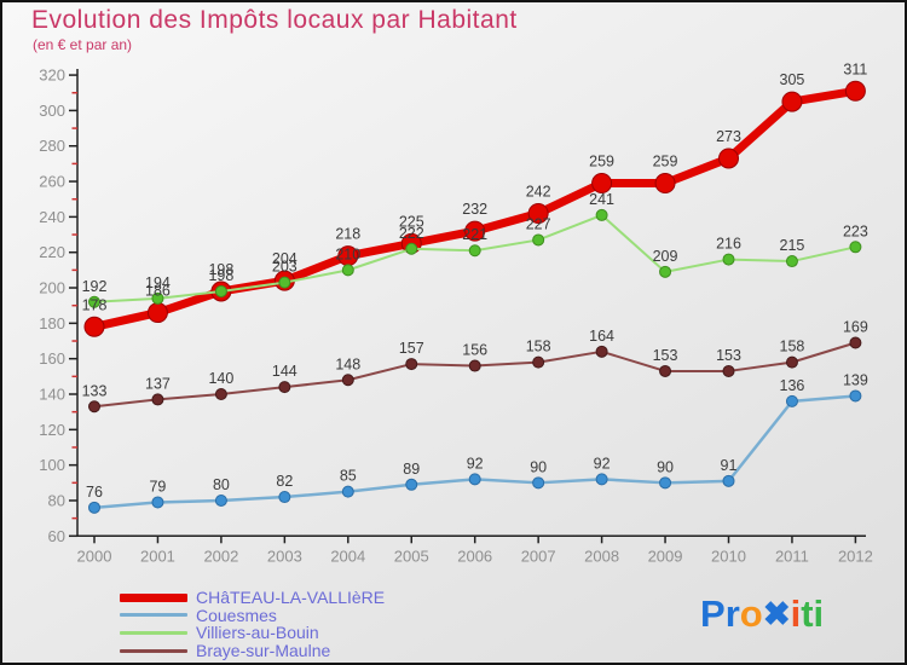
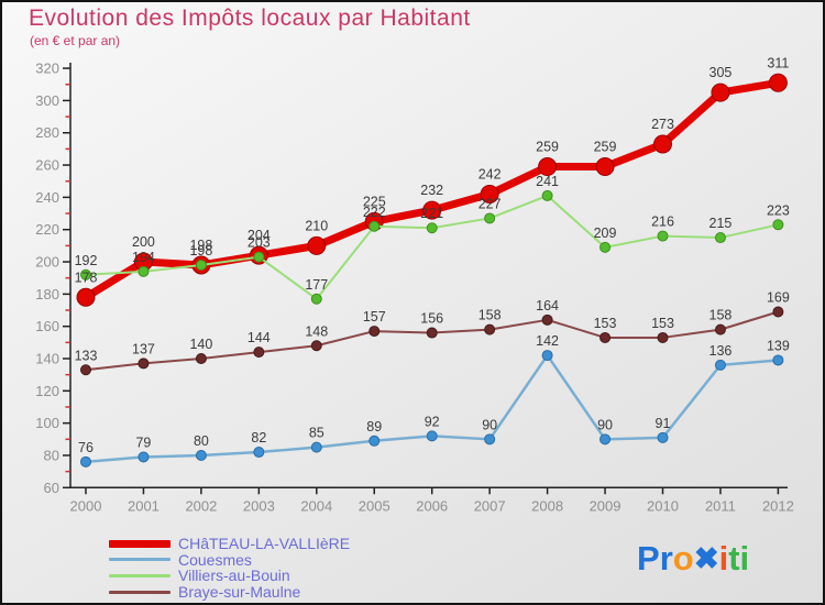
CHâTEAU-LA-VALLIèRE/2001: 186 -> 200
CHâTEAU-LA-VALLIèRE/2004: 218 -> 210
Villiers-au-Bouin/2004: 210 -> 177
Couesmes/2008: 92 -> 142
